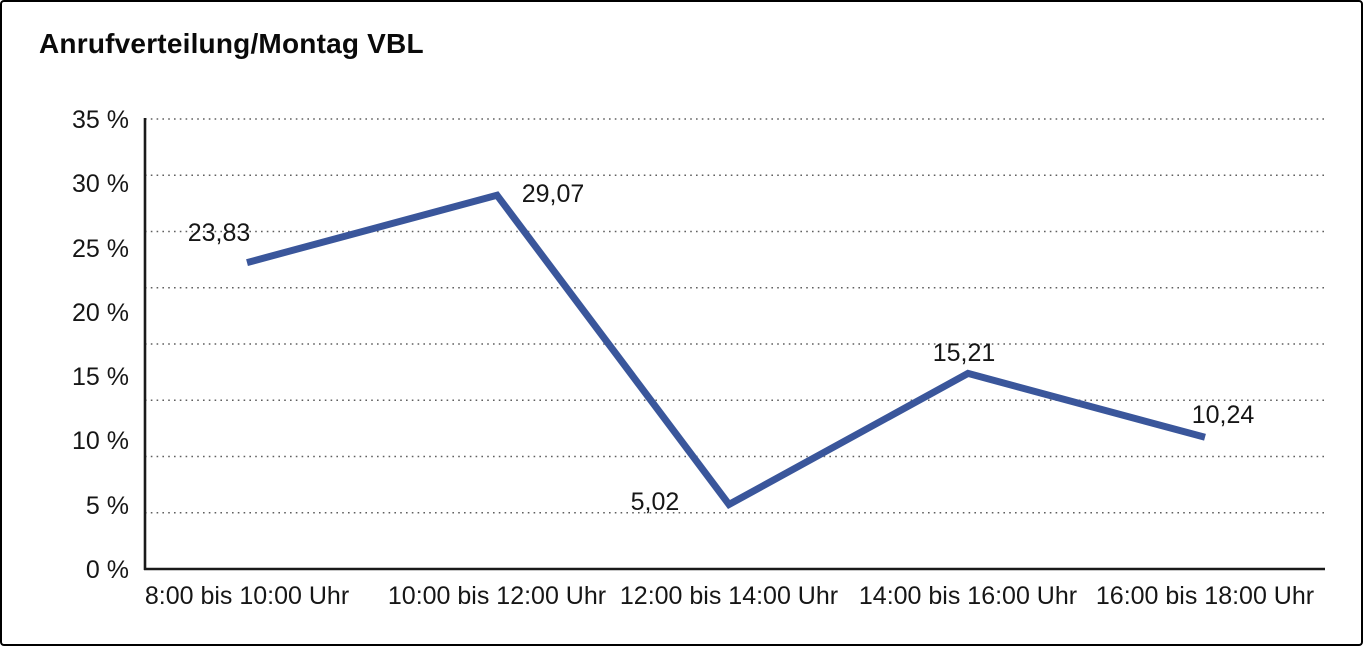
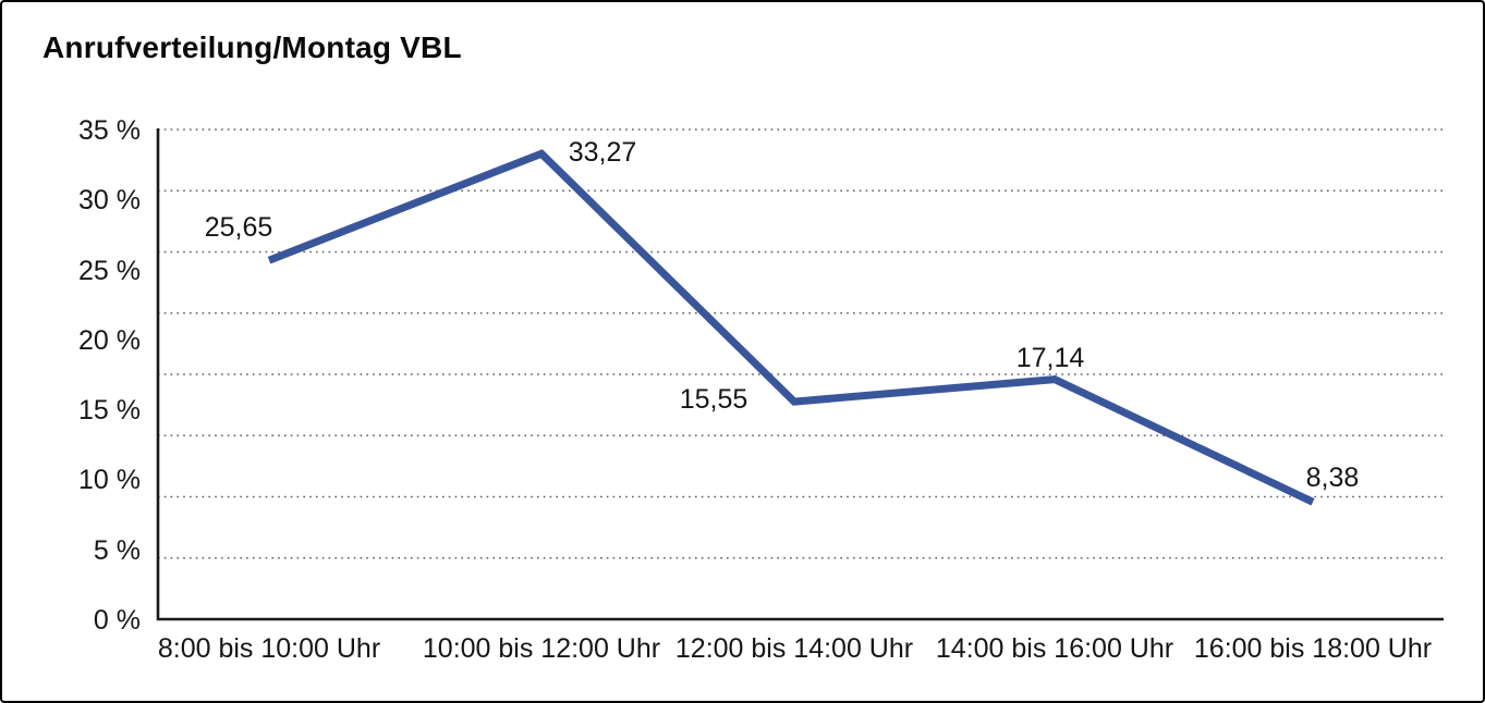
8:00 bis 10:00 Uhr: 23,83 -> 25,65
10:00 bis 12:00 Uhr: 29,07 -> 33,27
12:00 bis 14:00 Uhr: 5,02 -> 15,55
14:00 bis 16:00 Uhr: 15,21 -> 17,14
16:00 bis 18:00 Uhr: 10,24 -> 8,38
